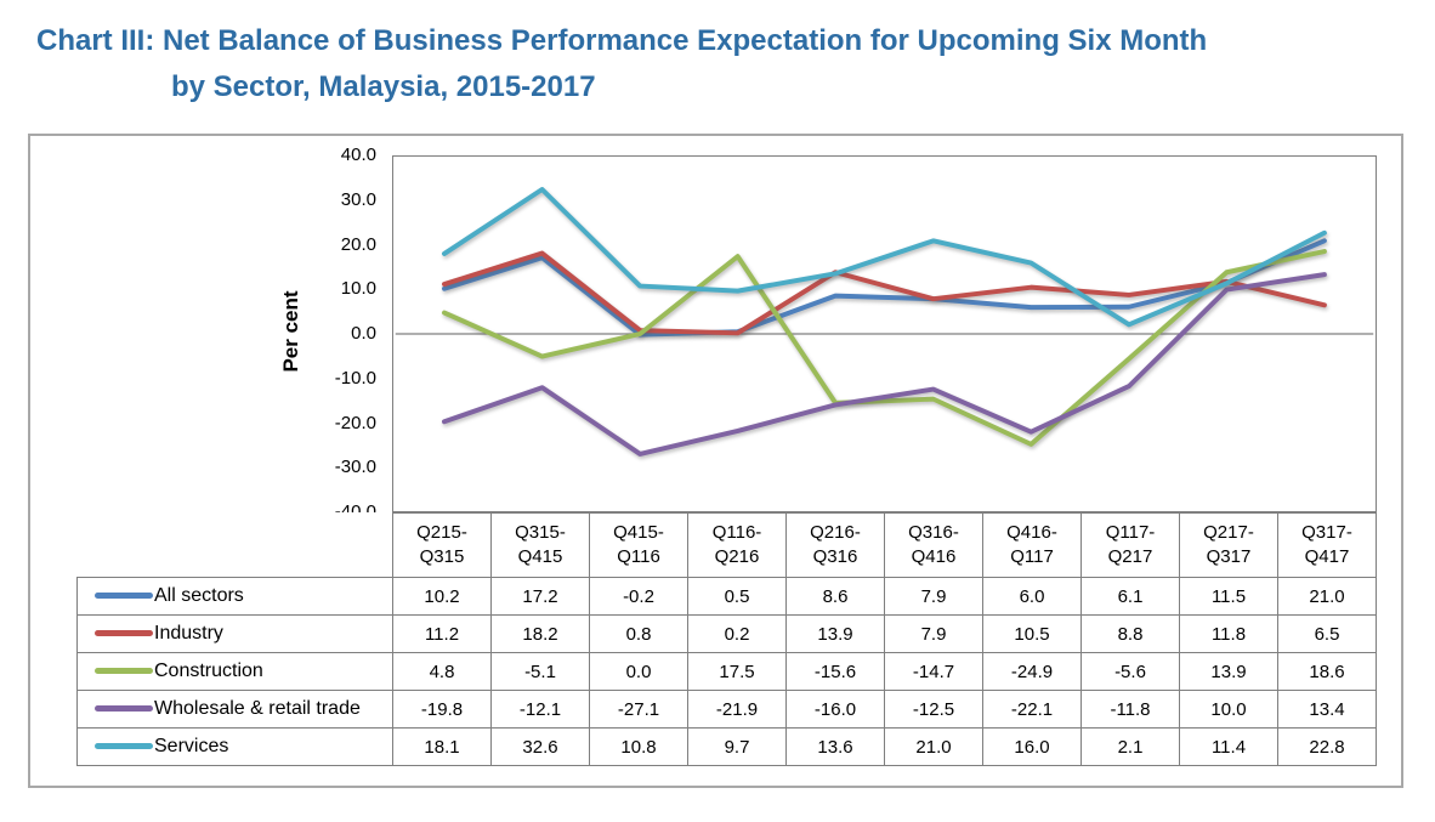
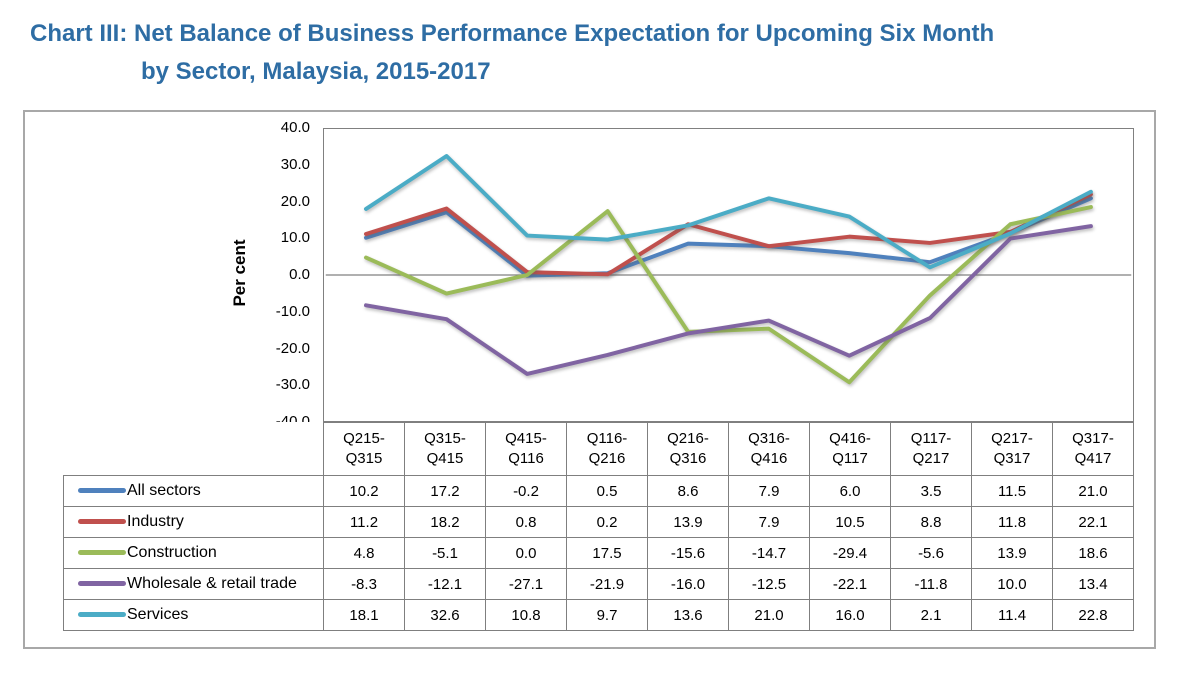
Wholesale & retail trade/Q215-Q315: -19.8 -> -8.3
Construction/Q416-Q117: -24.9 -> -29.4
All sectors/Q117-Q217: 6.1 -> 3.5
Industry/Q317-Q417: 6.5 -> 22.1
